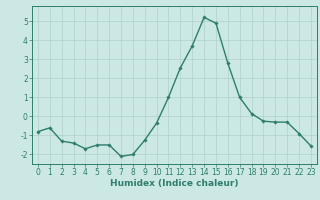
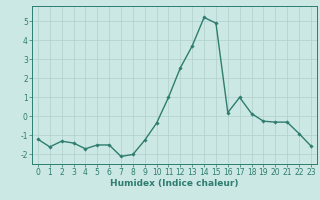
0: -0.8 -> -1.2
1: -0.6 -> -1.6
16: 2.8 -> 0.2
